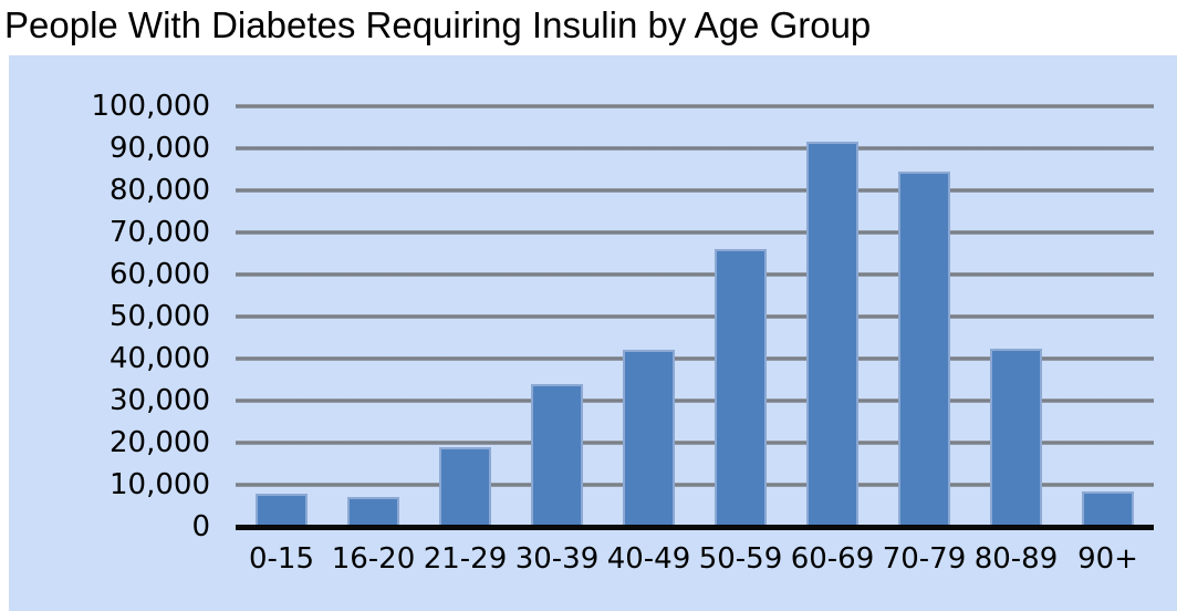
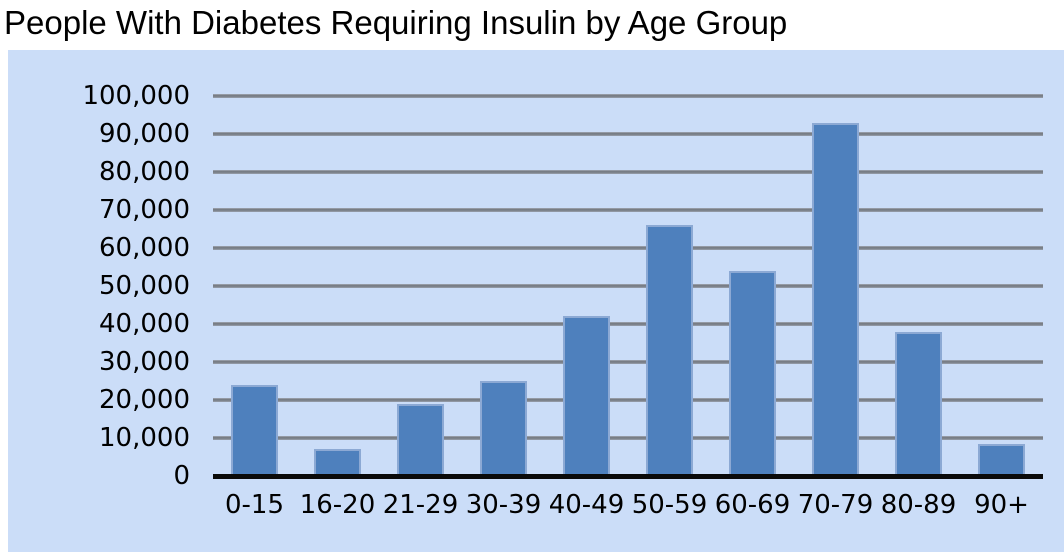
0-15: 8000 -> 24000
30-39: 34000 -> 25000
60-69: 92000 -> 54000
70-79: 84000 -> 93000
80-89: 42000 -> 38000
